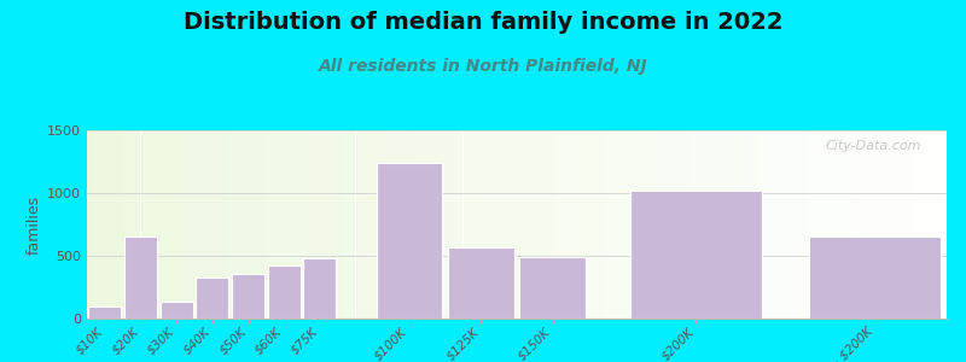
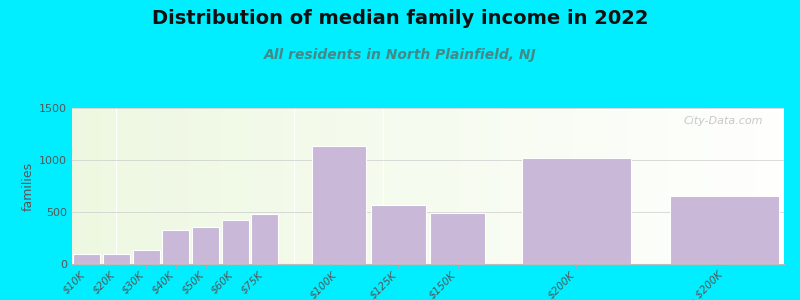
$20K: 650 -> 100
$100K: 1240 -> 1130
